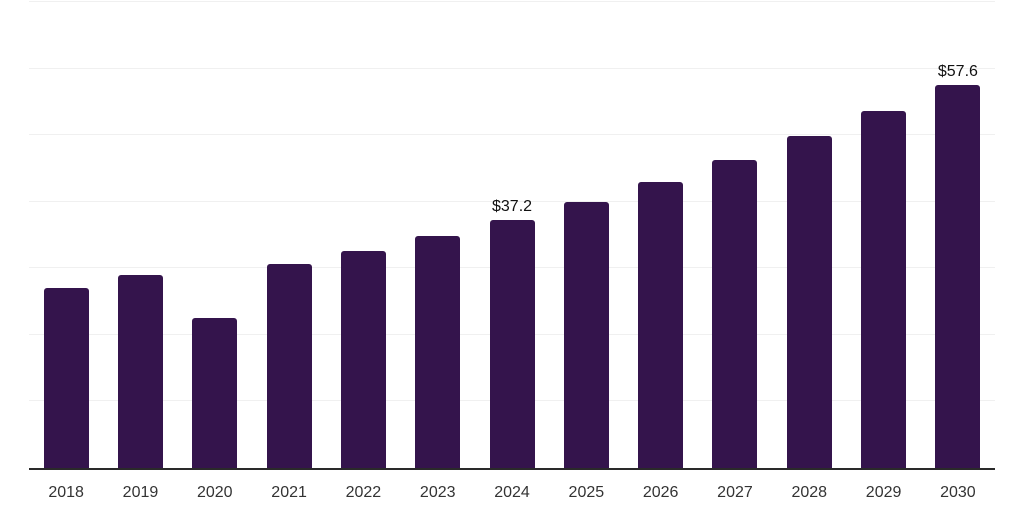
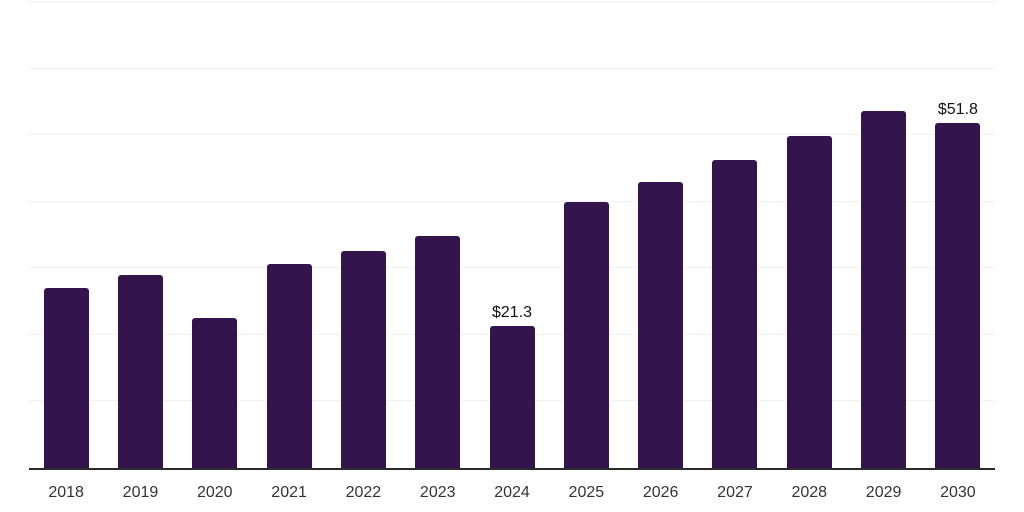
2024: $37.2 -> $21.3
2030: $57.6 -> $51.8
